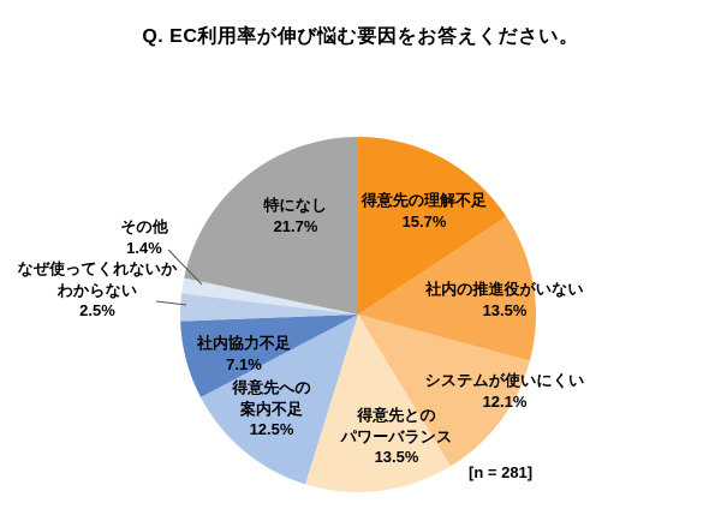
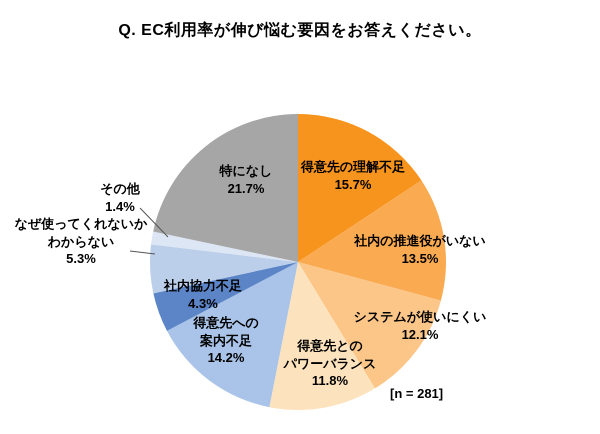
得意先とのパワーバランス: 13.5% -> 11.8%
得意先への案内不足: 12.5% -> 14.2%
社内協力不足: 7.1% -> 4.3%
なぜ使ってくれないかわからない: 2.5% -> 5.3%
